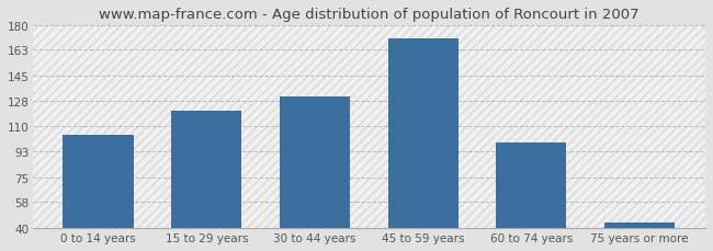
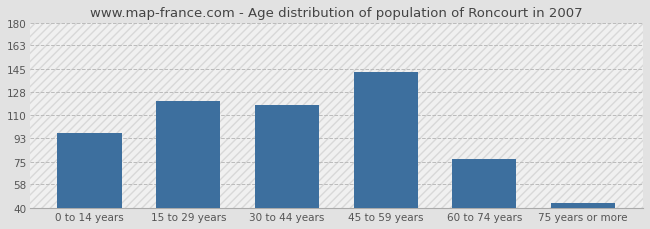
0 to 14 years: 104 -> 97
30 to 44 years: 131 -> 118
45 to 59 years: 171 -> 143
60 to 74 years: 99 -> 77
